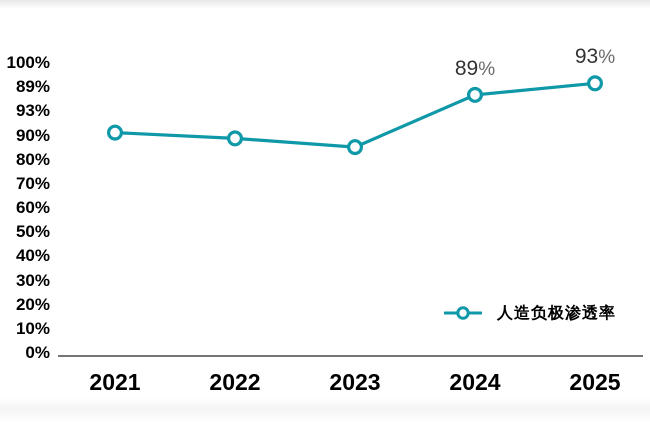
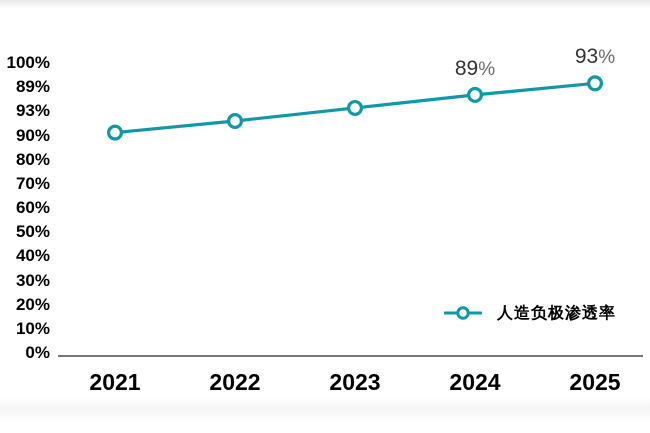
2022: 74% -> 80%
2023: 71% -> 84%
